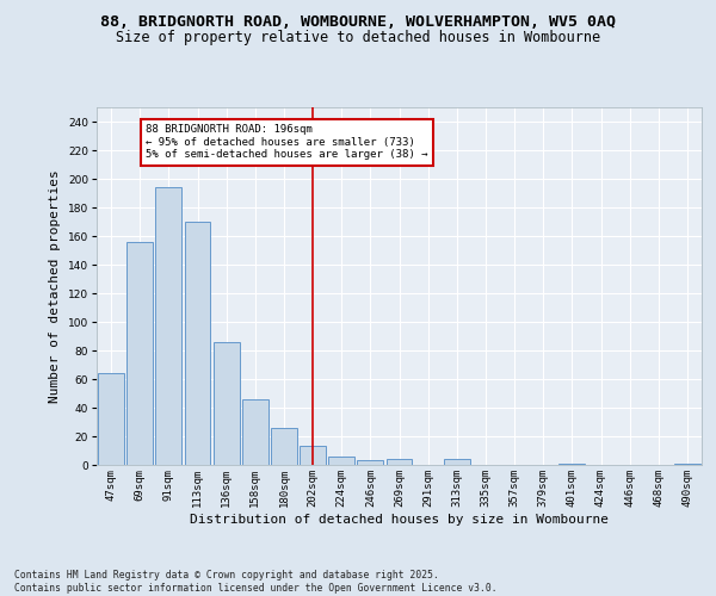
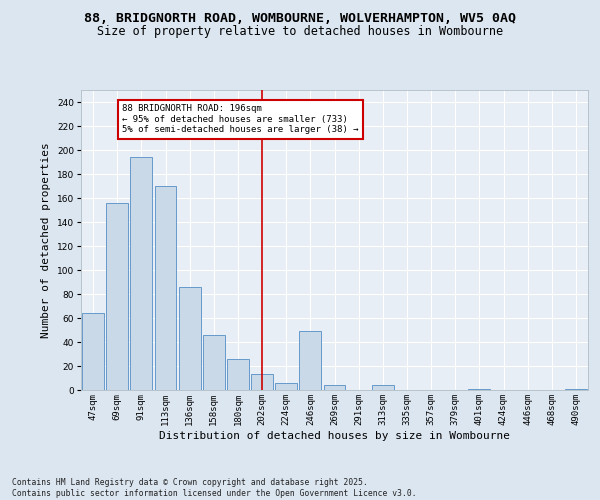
246sqm: 3 -> 49
